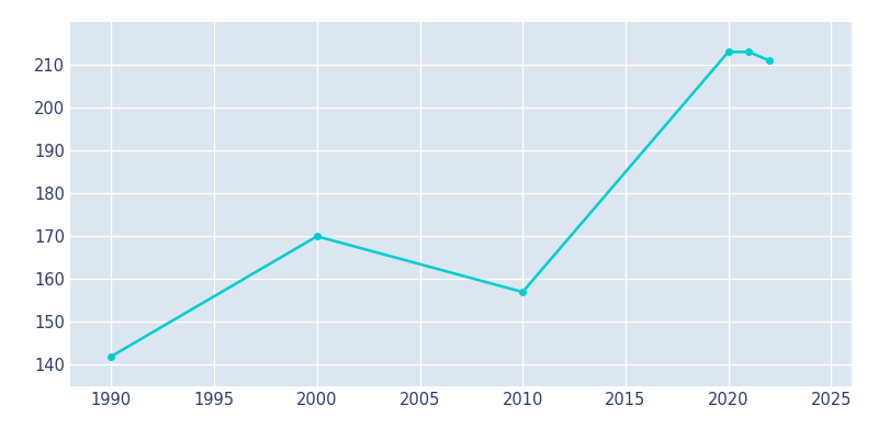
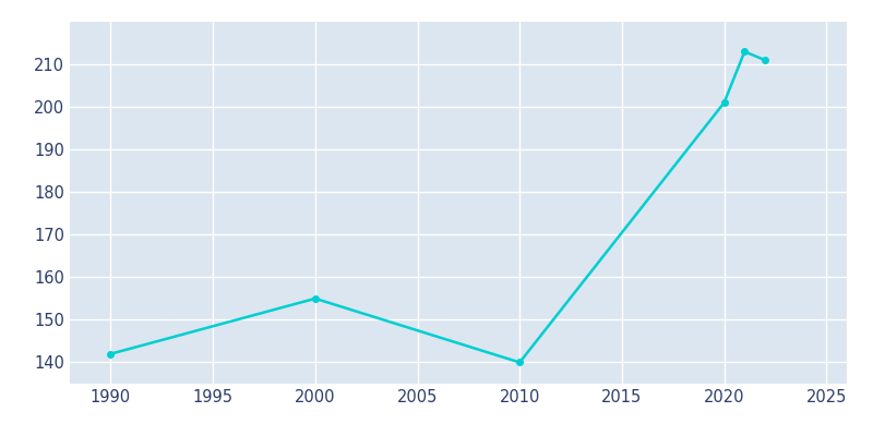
2000: 170 -> 155
2010: 157 -> 140
2020: 213 -> 201
